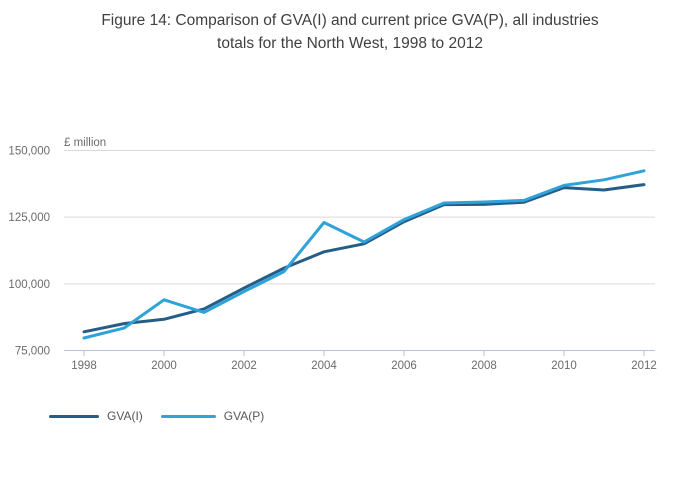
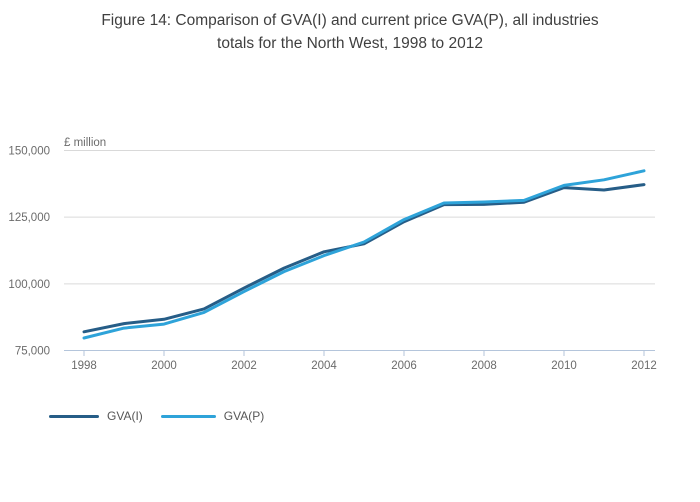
GVA(P)/2000: 94000 -> 85000
GVA(P)/2004: 123000 -> 111000
